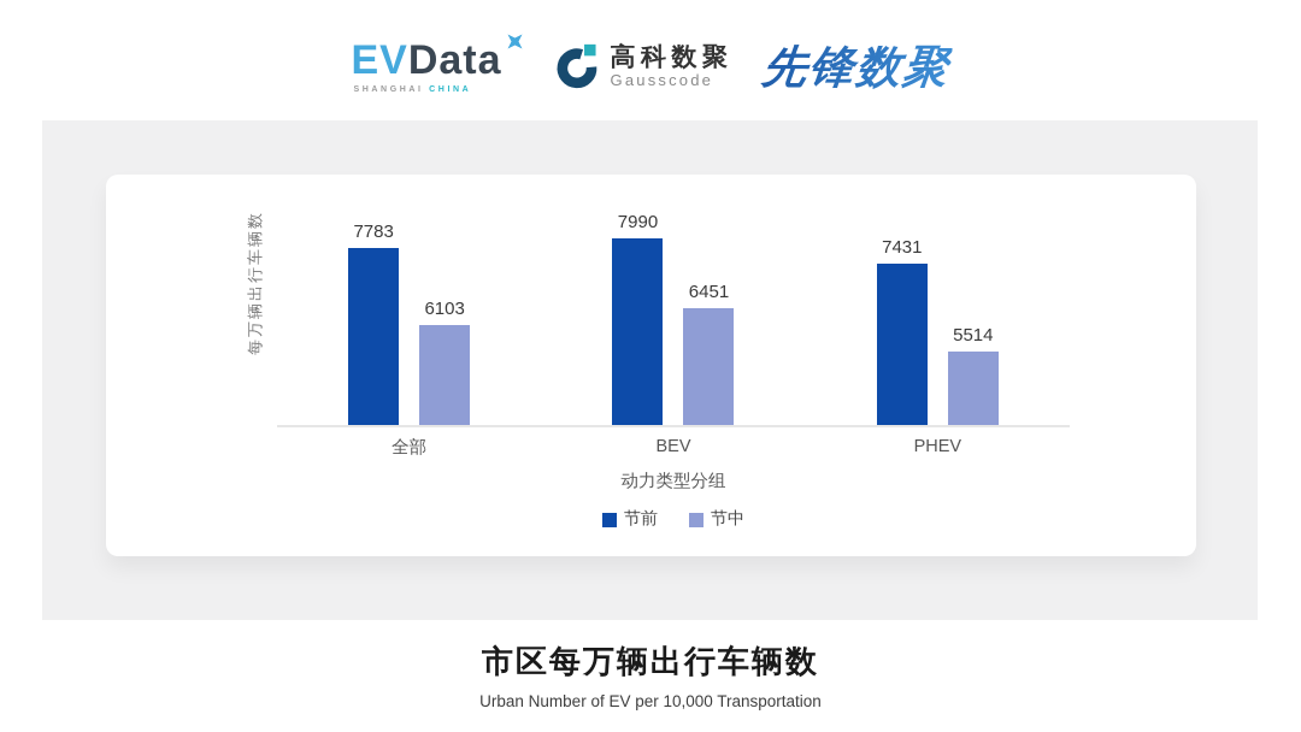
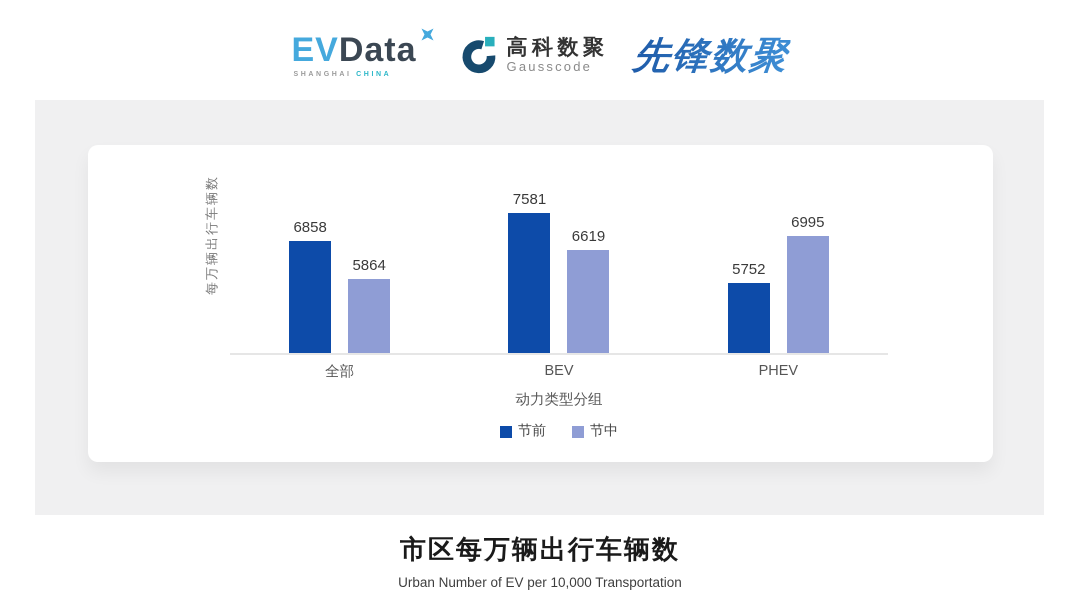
节前/全部: 7783 -> 6858
节中/全部: 6103 -> 5864
节前/BEV: 7990 -> 7581
节中/BEV: 6451 -> 6619
节前/PHEV: 7431 -> 5752
节中/PHEV: 5514 -> 6995
